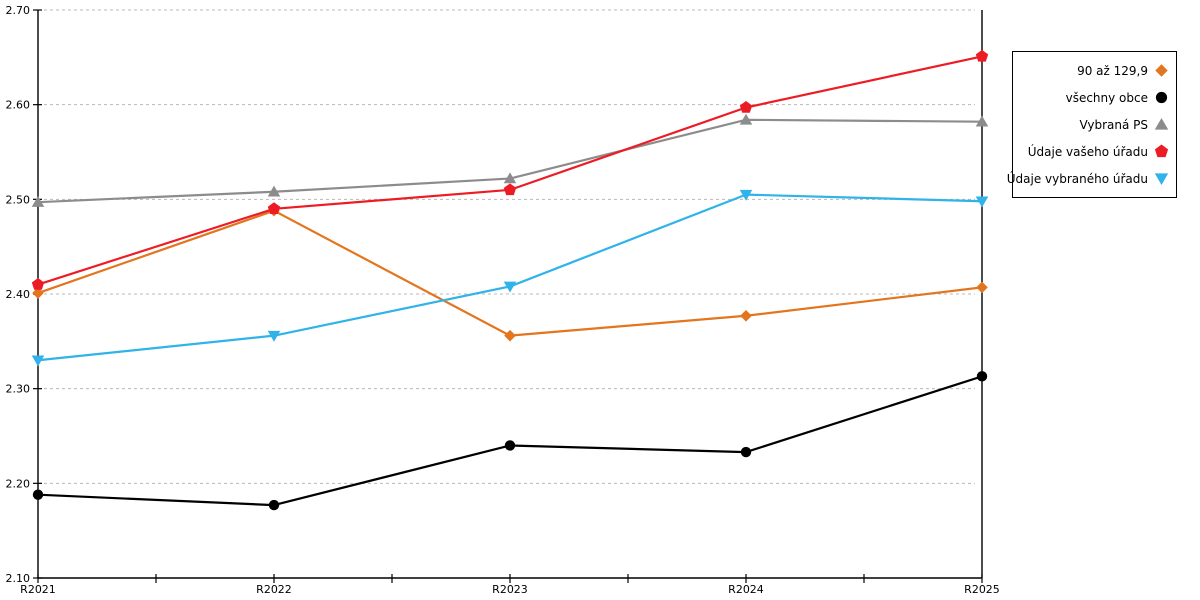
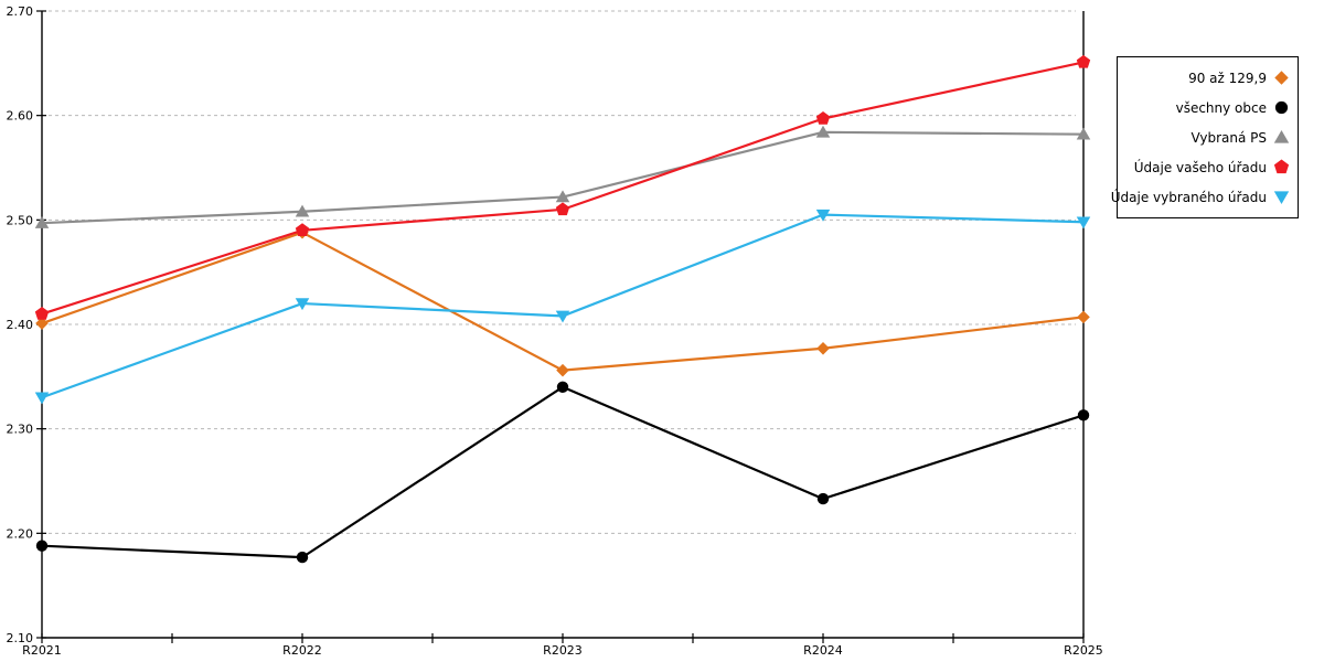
Údaje vybraného úřadu/R2022: 2.36 -> 2.42
všechny obce/R2023: 2.24 -> 2.34
